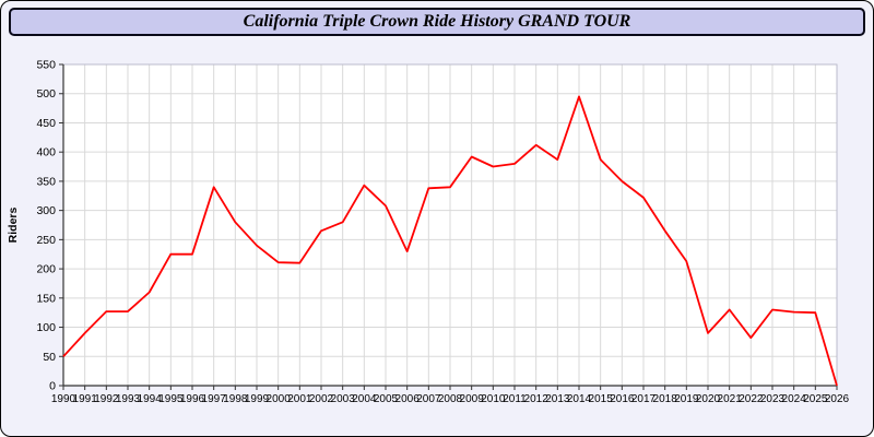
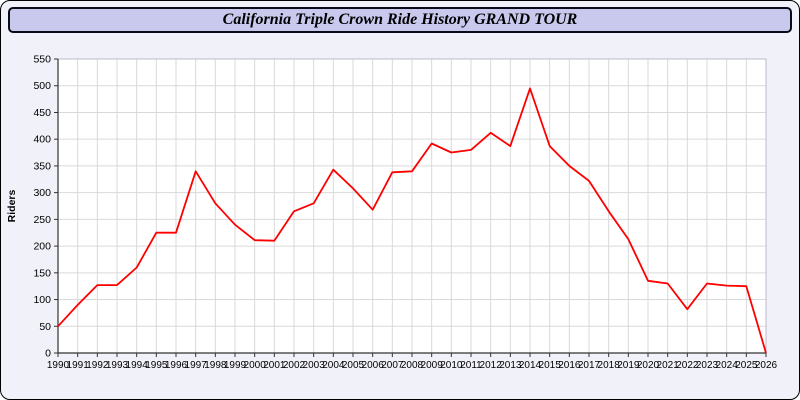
2006: 230 -> 270
2020: 90 -> 140
